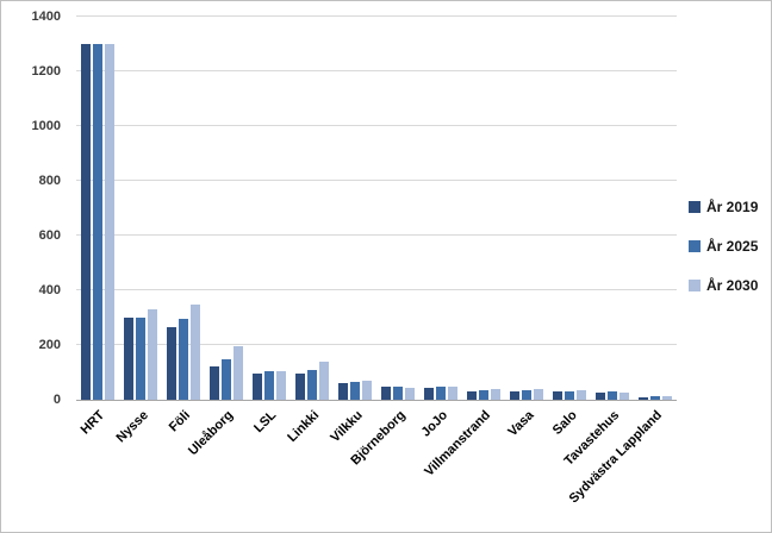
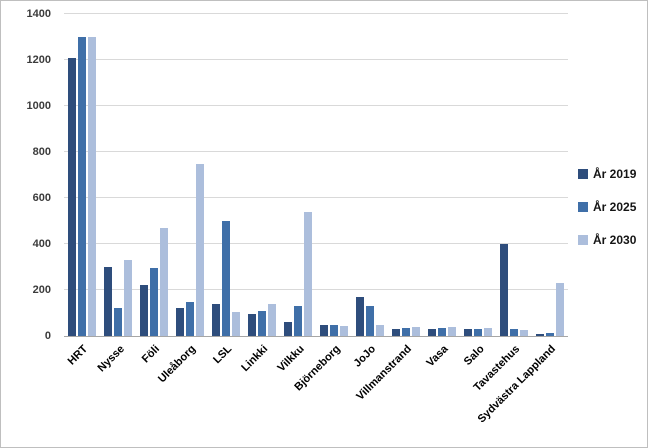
År 2019/HRT: 1300 -> 1210
År 2025/Nysse: 300 -> 120
År 2019/Föli: 260 -> 220
År 2030/Föli: 350 -> 470
År 2030/Uleåborg: 200 -> 750
År 2019/LSL: 100 -> 140
År 2025/LSL: 100 -> 500
År 2025/Vilkku: 60 -> 130
År 2030/Vilkku: 70 -> 540
År 2019/JoJo: 40 -> 170
År 2025/JoJo: 50 -> 130
År 2019/Tavastehus: 20 -> 400
År 2030/Sydvästra Lappland: 10 -> 230
